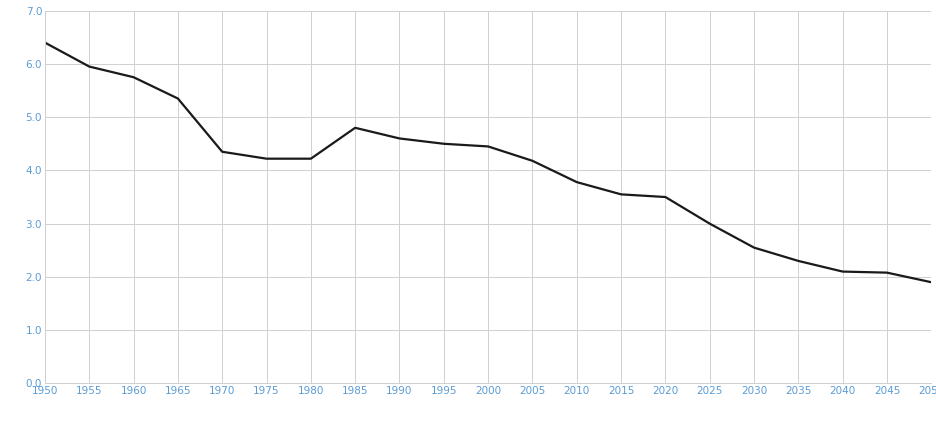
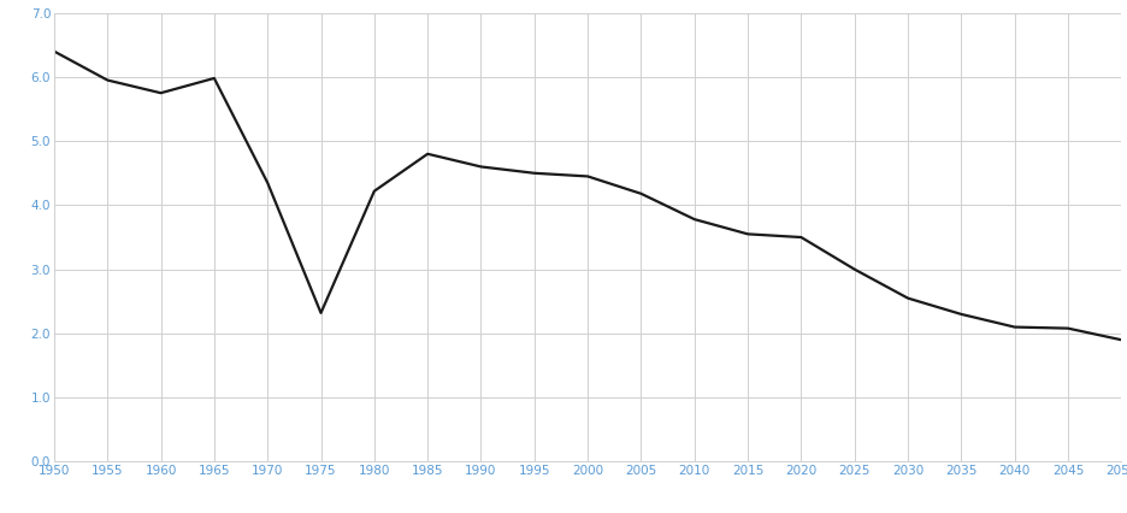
1965: 5.35 -> 5.98
1975: 4.22 -> 2.32
